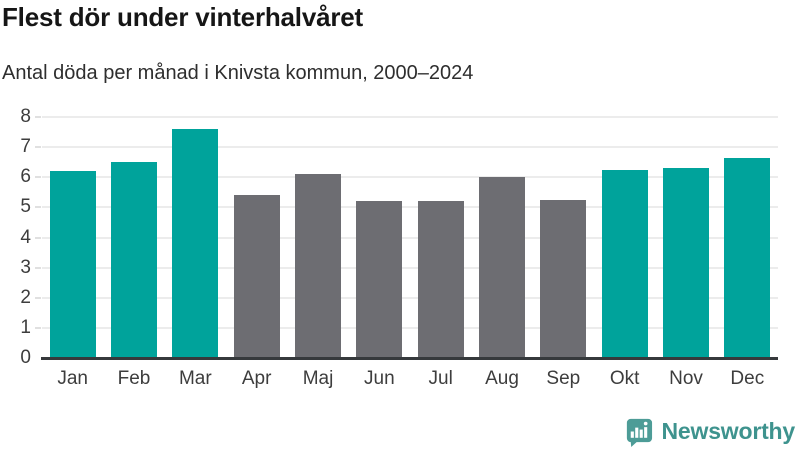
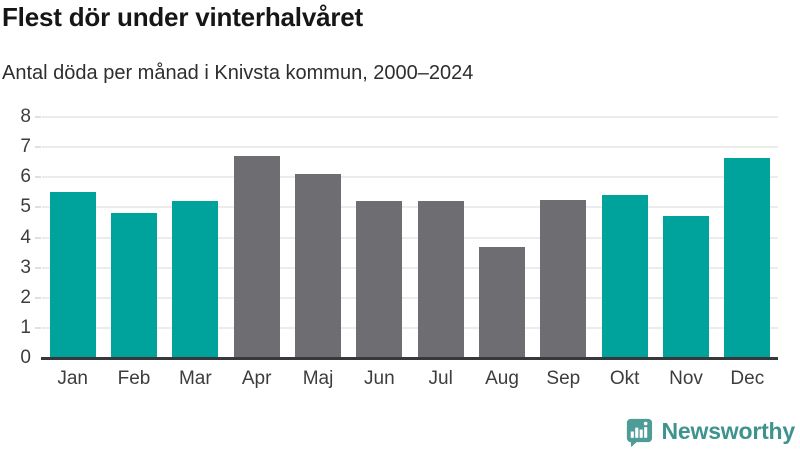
Jan: 6.2 -> 5.5
Feb: 6.5 -> 4.8
Mar: 7.6 -> 5.2
Apr: 5.4 -> 6.7
Aug: 6.0 -> 3.7
Okt: 6.2 -> 5.4
Nov: 6.3 -> 4.7
